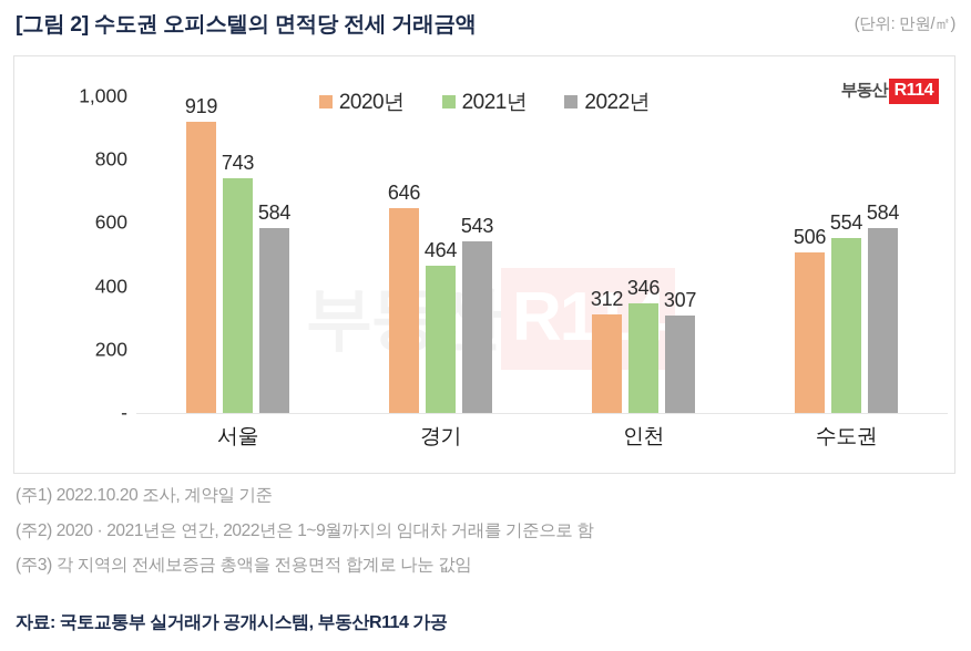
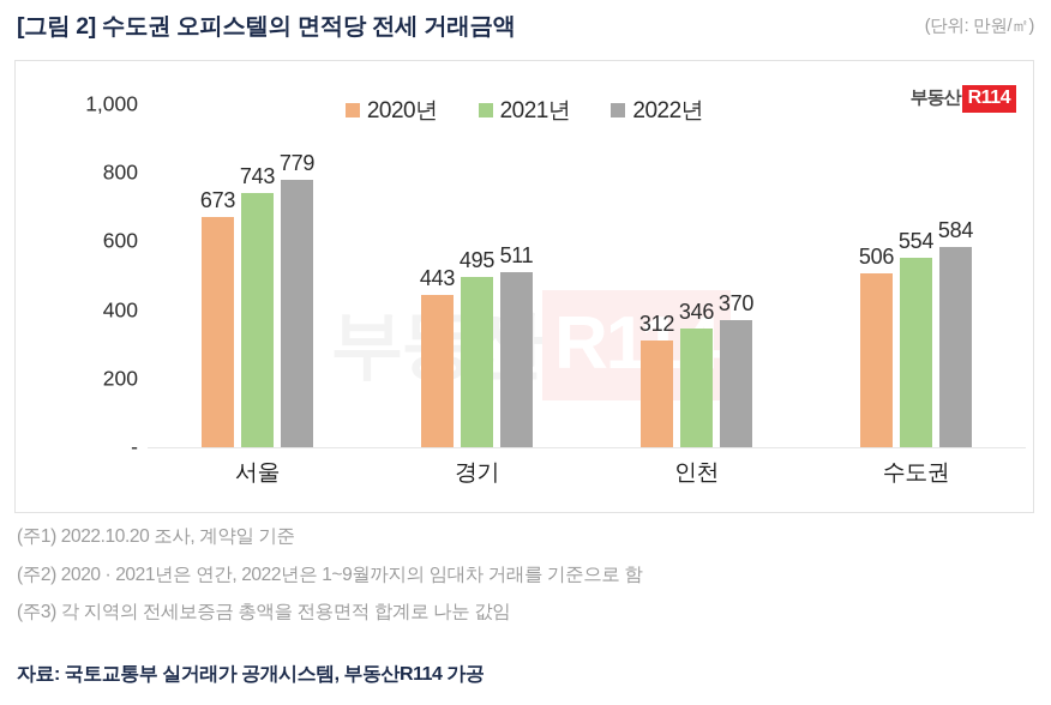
2020년/서울: 919 -> 673
2022년/서울: 584 -> 779
2020년/경기: 646 -> 443
2021년/경기: 464 -> 495
2022년/경기: 543 -> 511
2022년/인천: 307 -> 370
